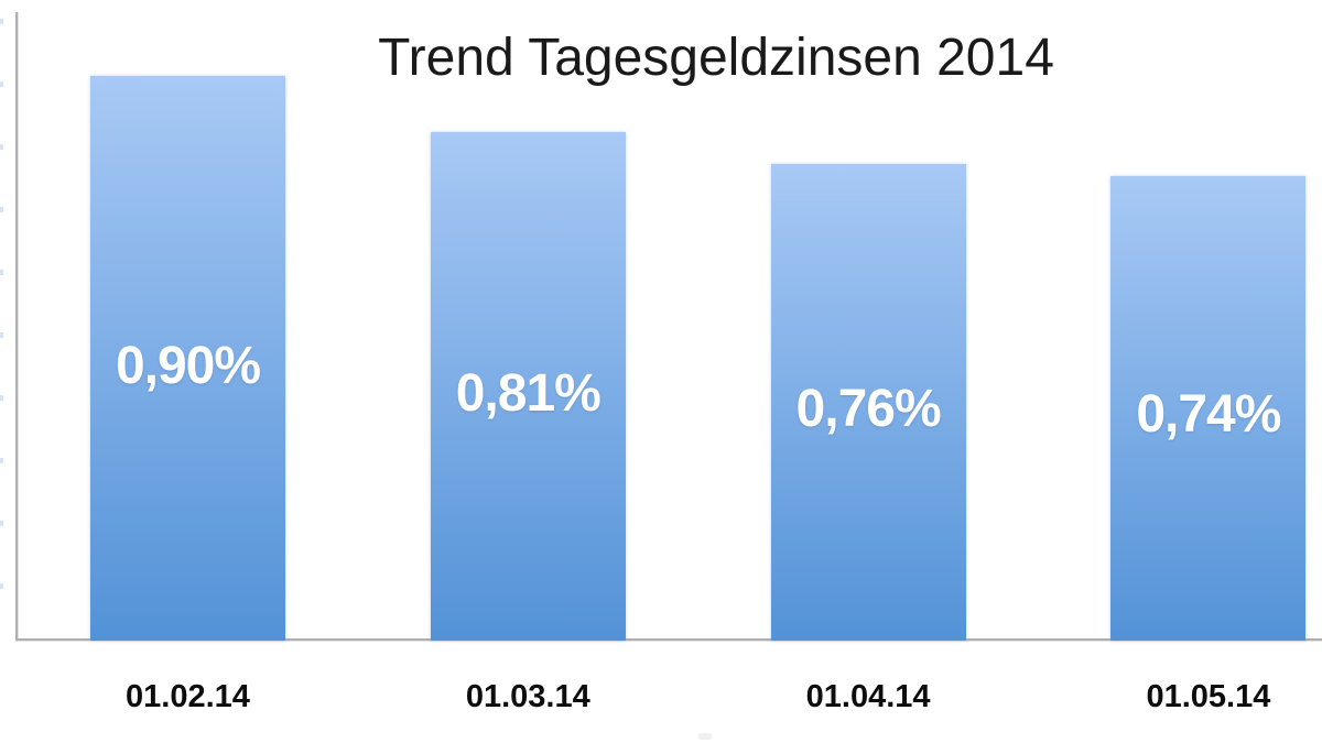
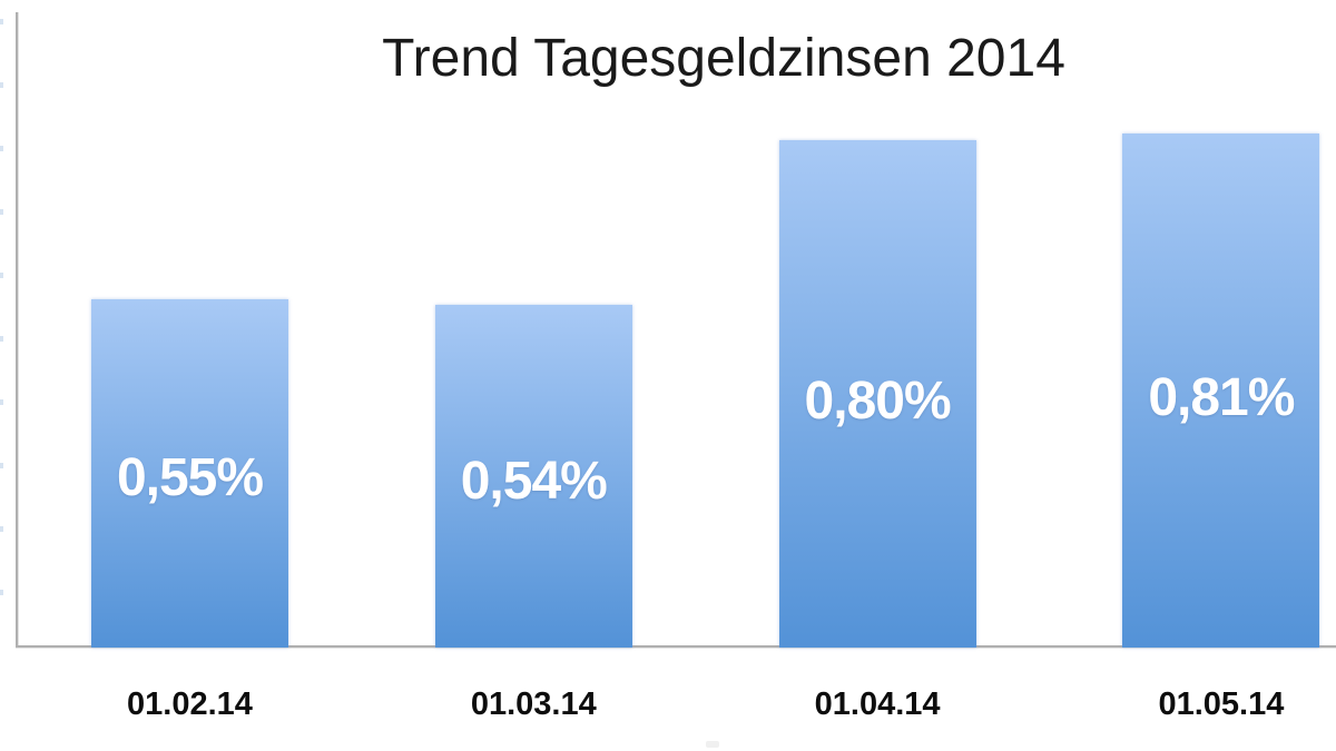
01.02.14: 0,90% -> 0,55%
01.03.14: 0,81% -> 0,54%
01.04.14: 0,76% -> 0,80%
01.05.14: 0,74% -> 0,81%
